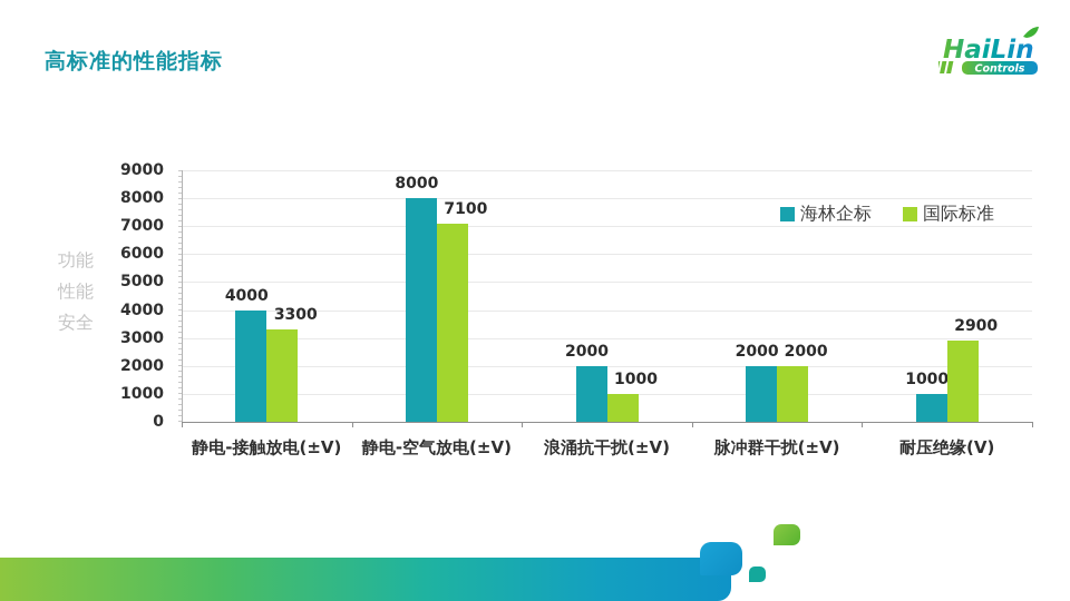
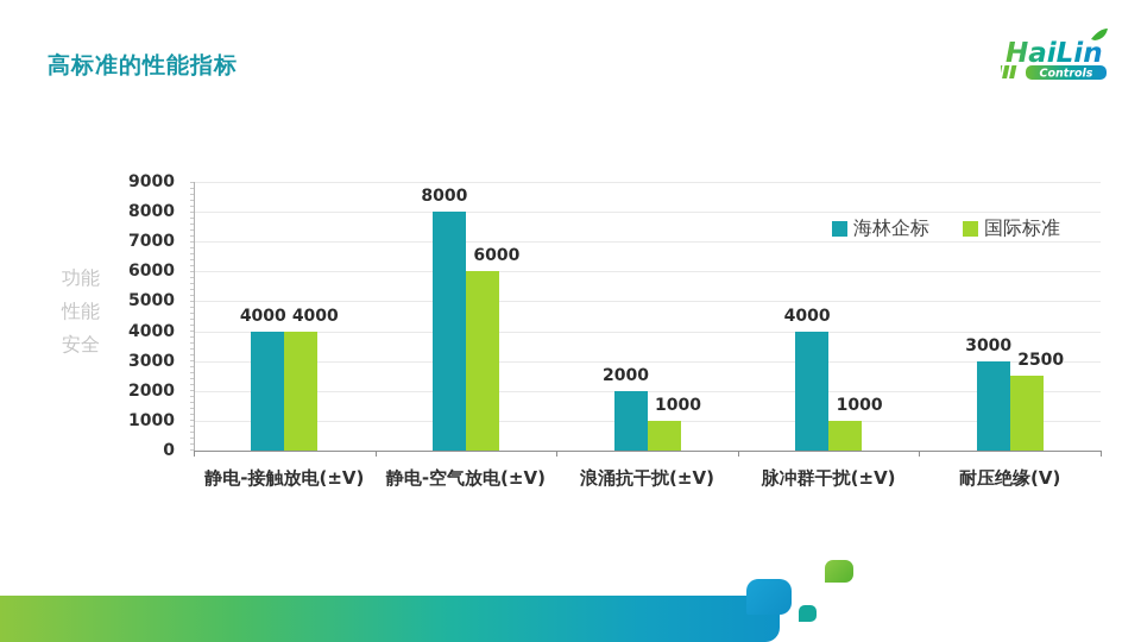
国际标准/静电-接触放电(±V): 3300 -> 4000
国际标准/静电-空气放电(±V): 7100 -> 6000
海林企标/脉冲群干扰(±V): 2000 -> 4000
国际标准/脉冲群干扰(±V): 2000 -> 1000
海林企标/耐压绝缘(V): 1000 -> 3000
国际标准/耐压绝缘(V): 2900 -> 2500
